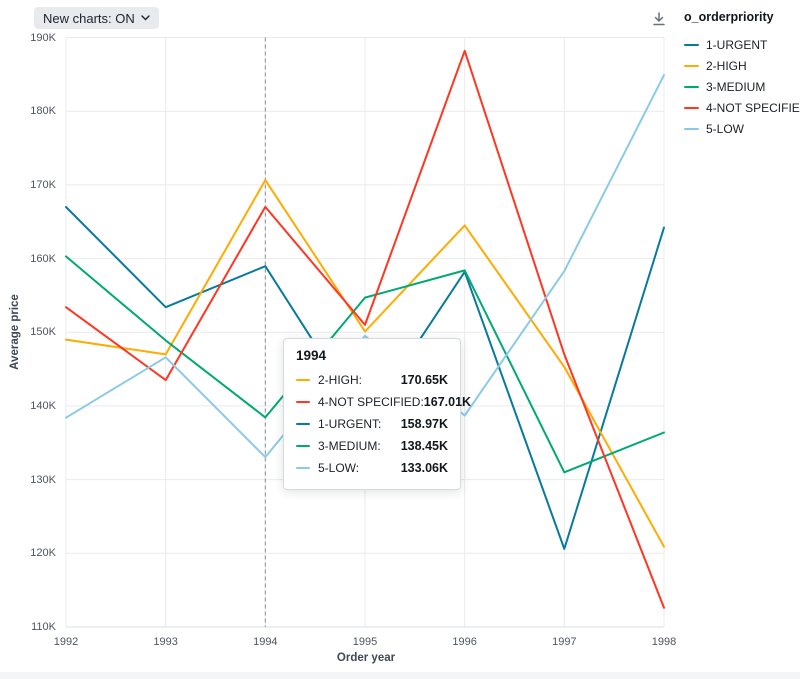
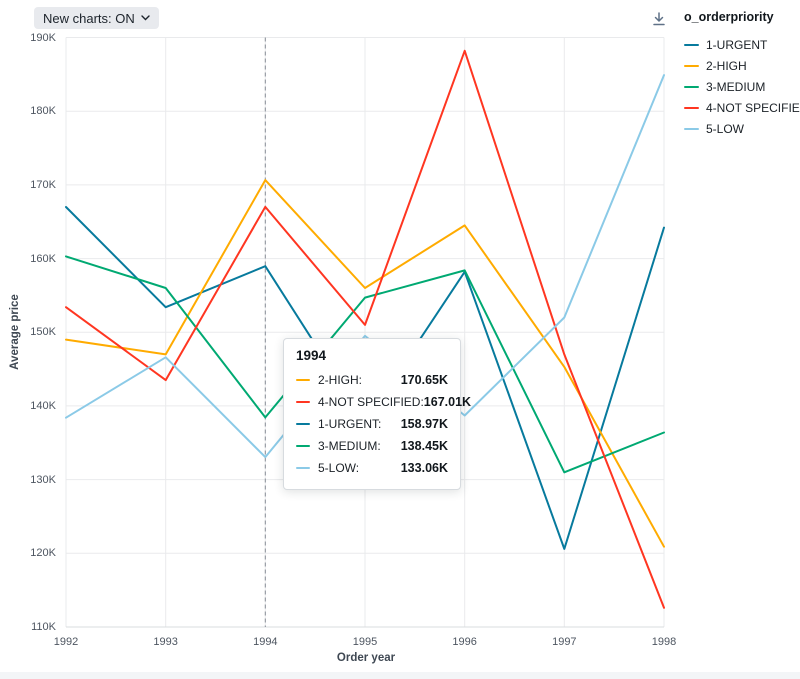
3-MEDIUM/1993: 149K -> 156K
2-HIGH/1995: 150K -> 156K
5-LOW/1997: 158K -> 152K
